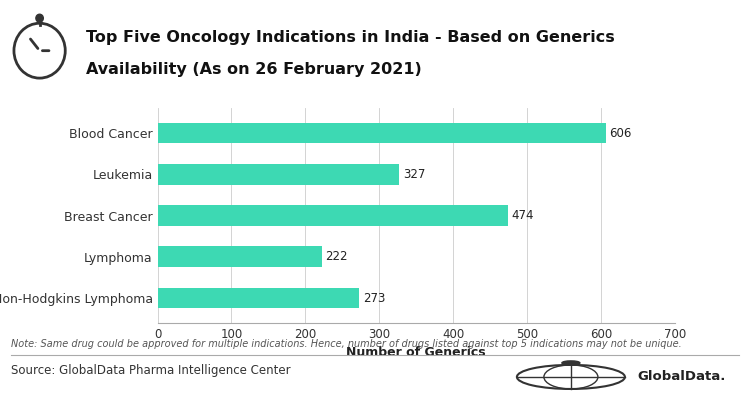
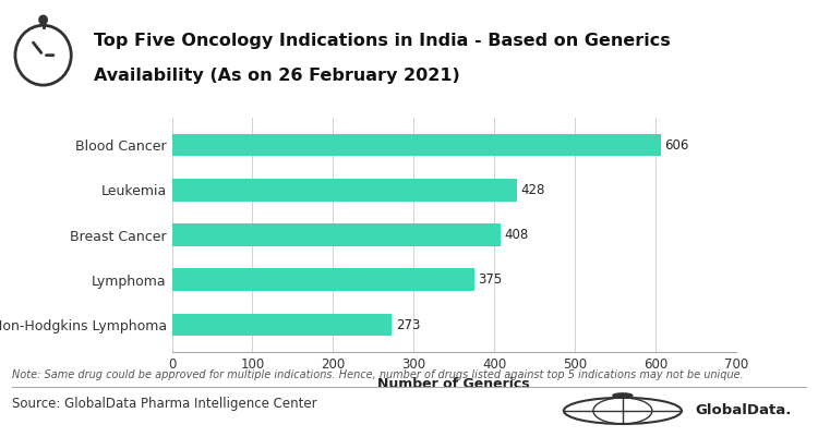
Leukemia: 327 -> 428
Breast Cancer: 474 -> 408
Lymphoma: 222 -> 375
